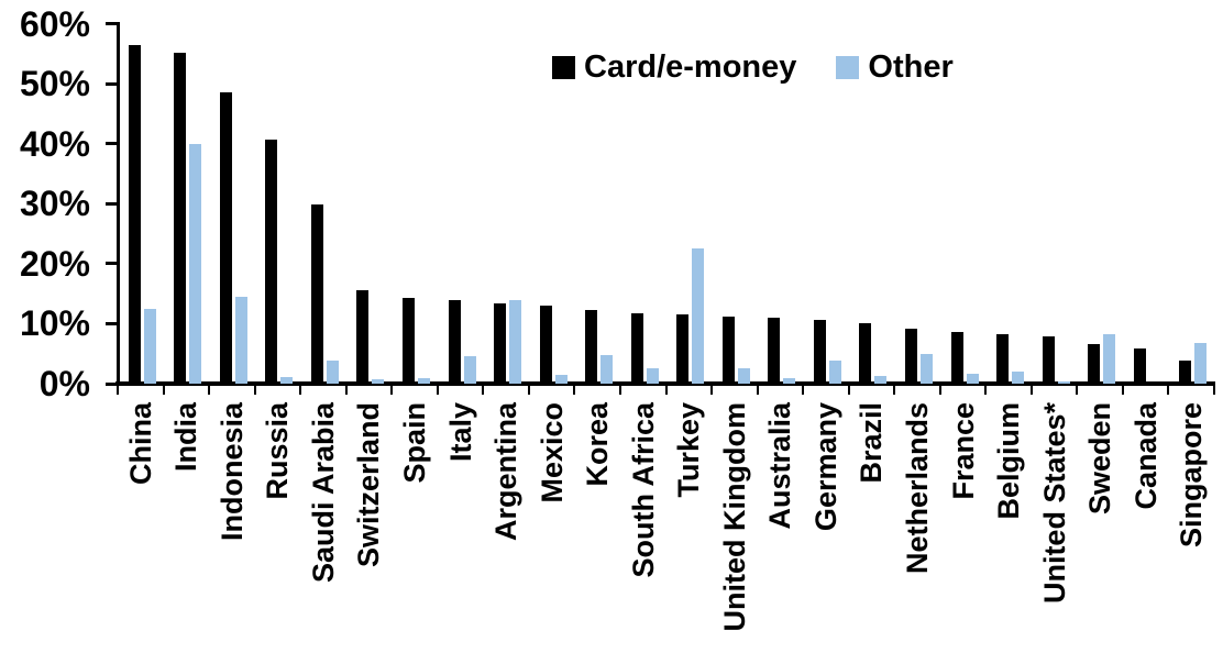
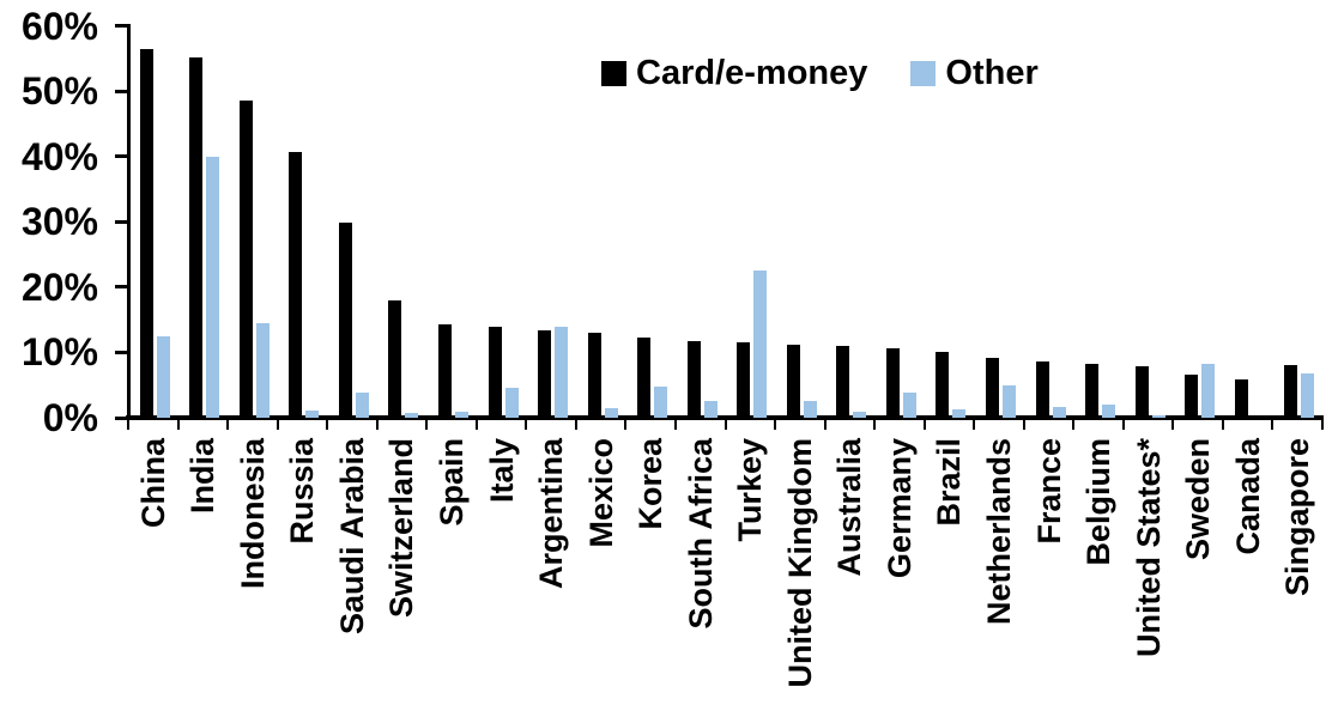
Card/e-money/Switzerland: 16% -> 18%
Card/e-money/Singapore: 4% -> 8%
